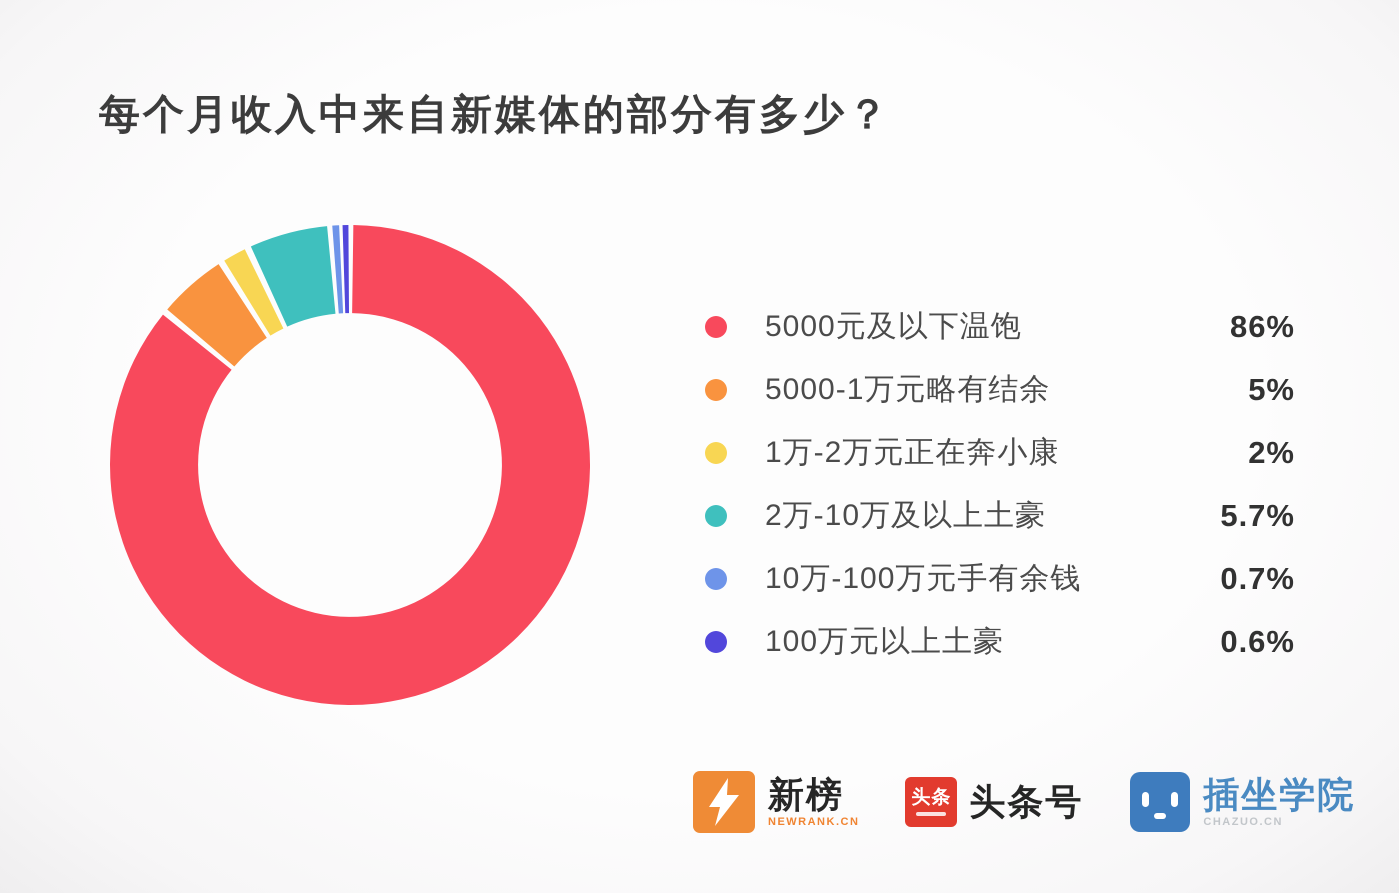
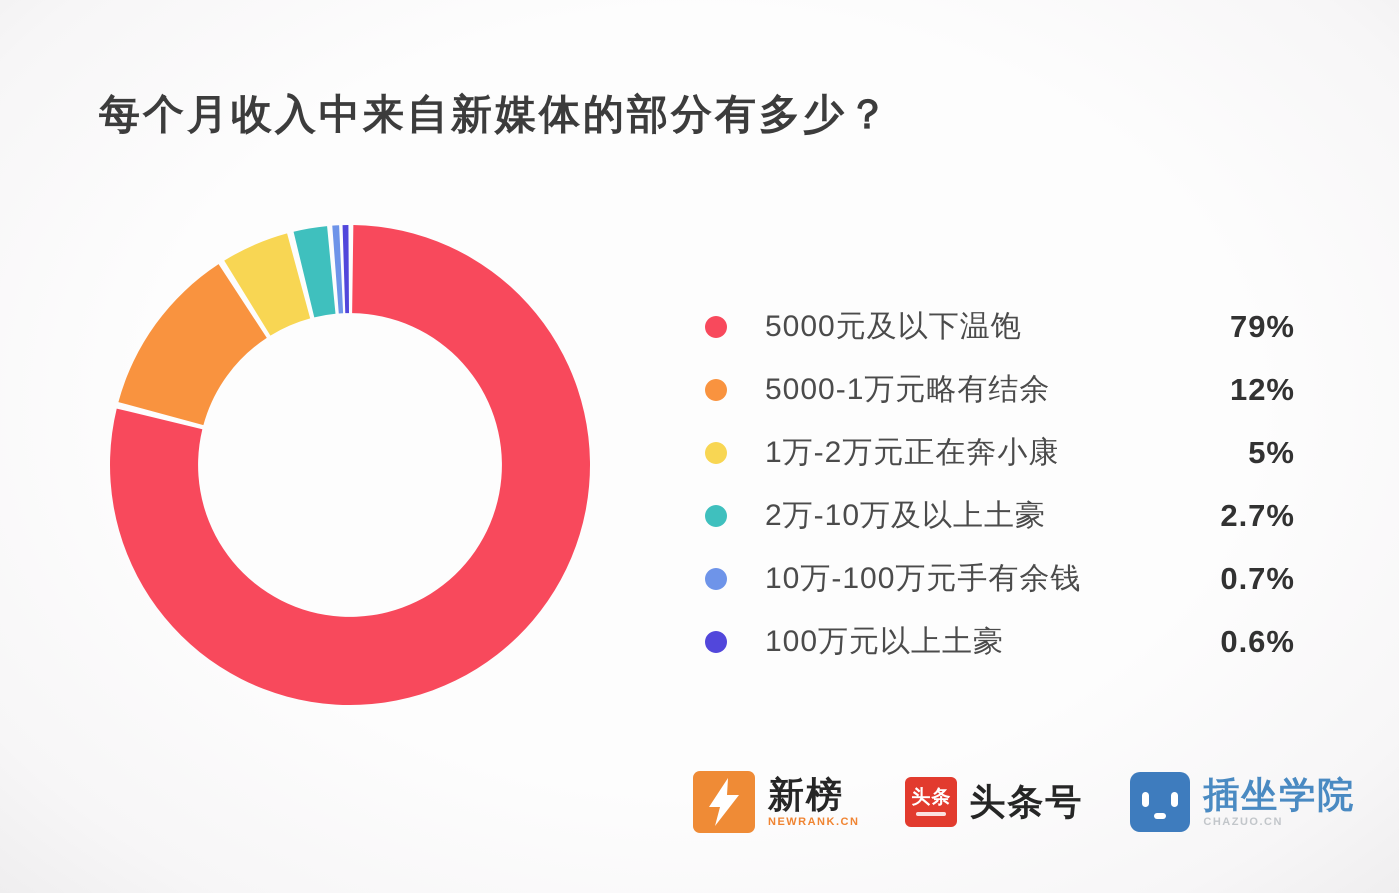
5000元及以下温饱: 86% -> 79%
5000-1万元略有结余: 5% -> 12%
1万-2万元正在奔小康: 2% -> 5%
2万-10万及以上土豪: 5.7% -> 2.7%
